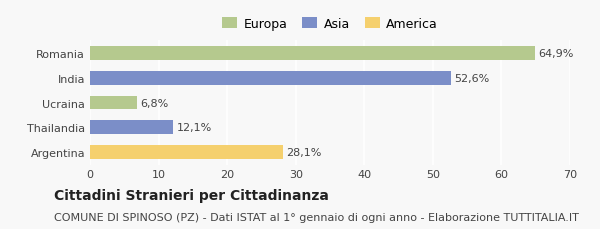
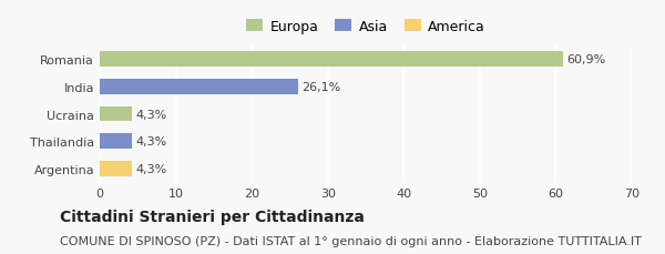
Romania: 64,9% -> 60,9%
India: 52,6% -> 26,1%
Ucraina: 6,8% -> 4,3%
Thailandia: 12,1% -> 4,3%
Argentina: 28,1% -> 4,3%
